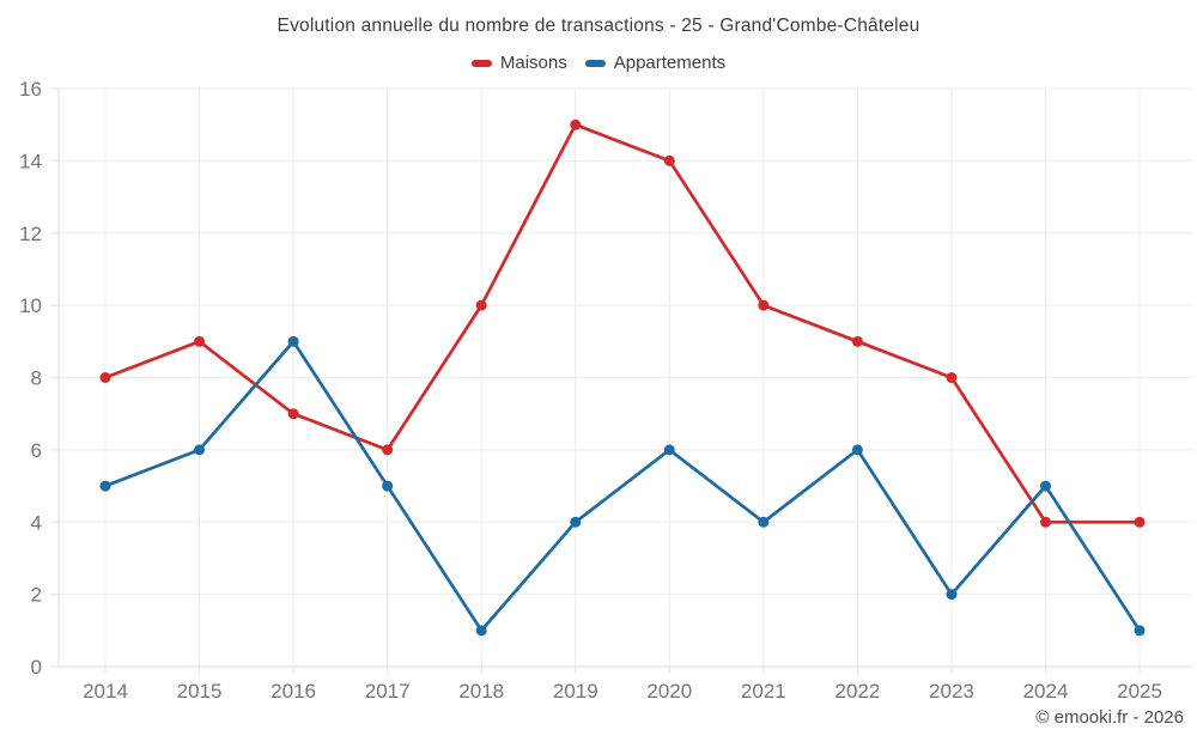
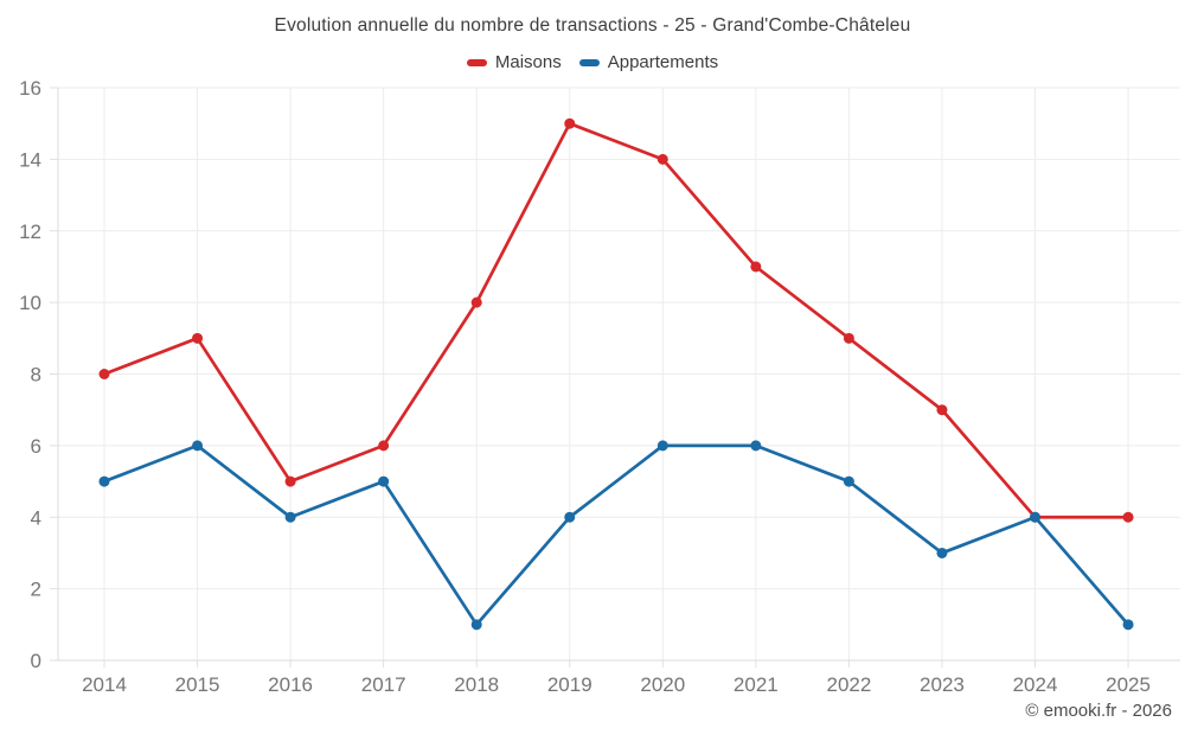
Maisons/2016: 7 -> 5
Appartements/2016: 9 -> 4
Maisons/2021: 10 -> 11
Appartements/2021: 4 -> 6
Appartements/2022: 6 -> 5
Maisons/2023: 8 -> 7
Appartements/2023: 2 -> 3
Appartements/2024: 5 -> 4
